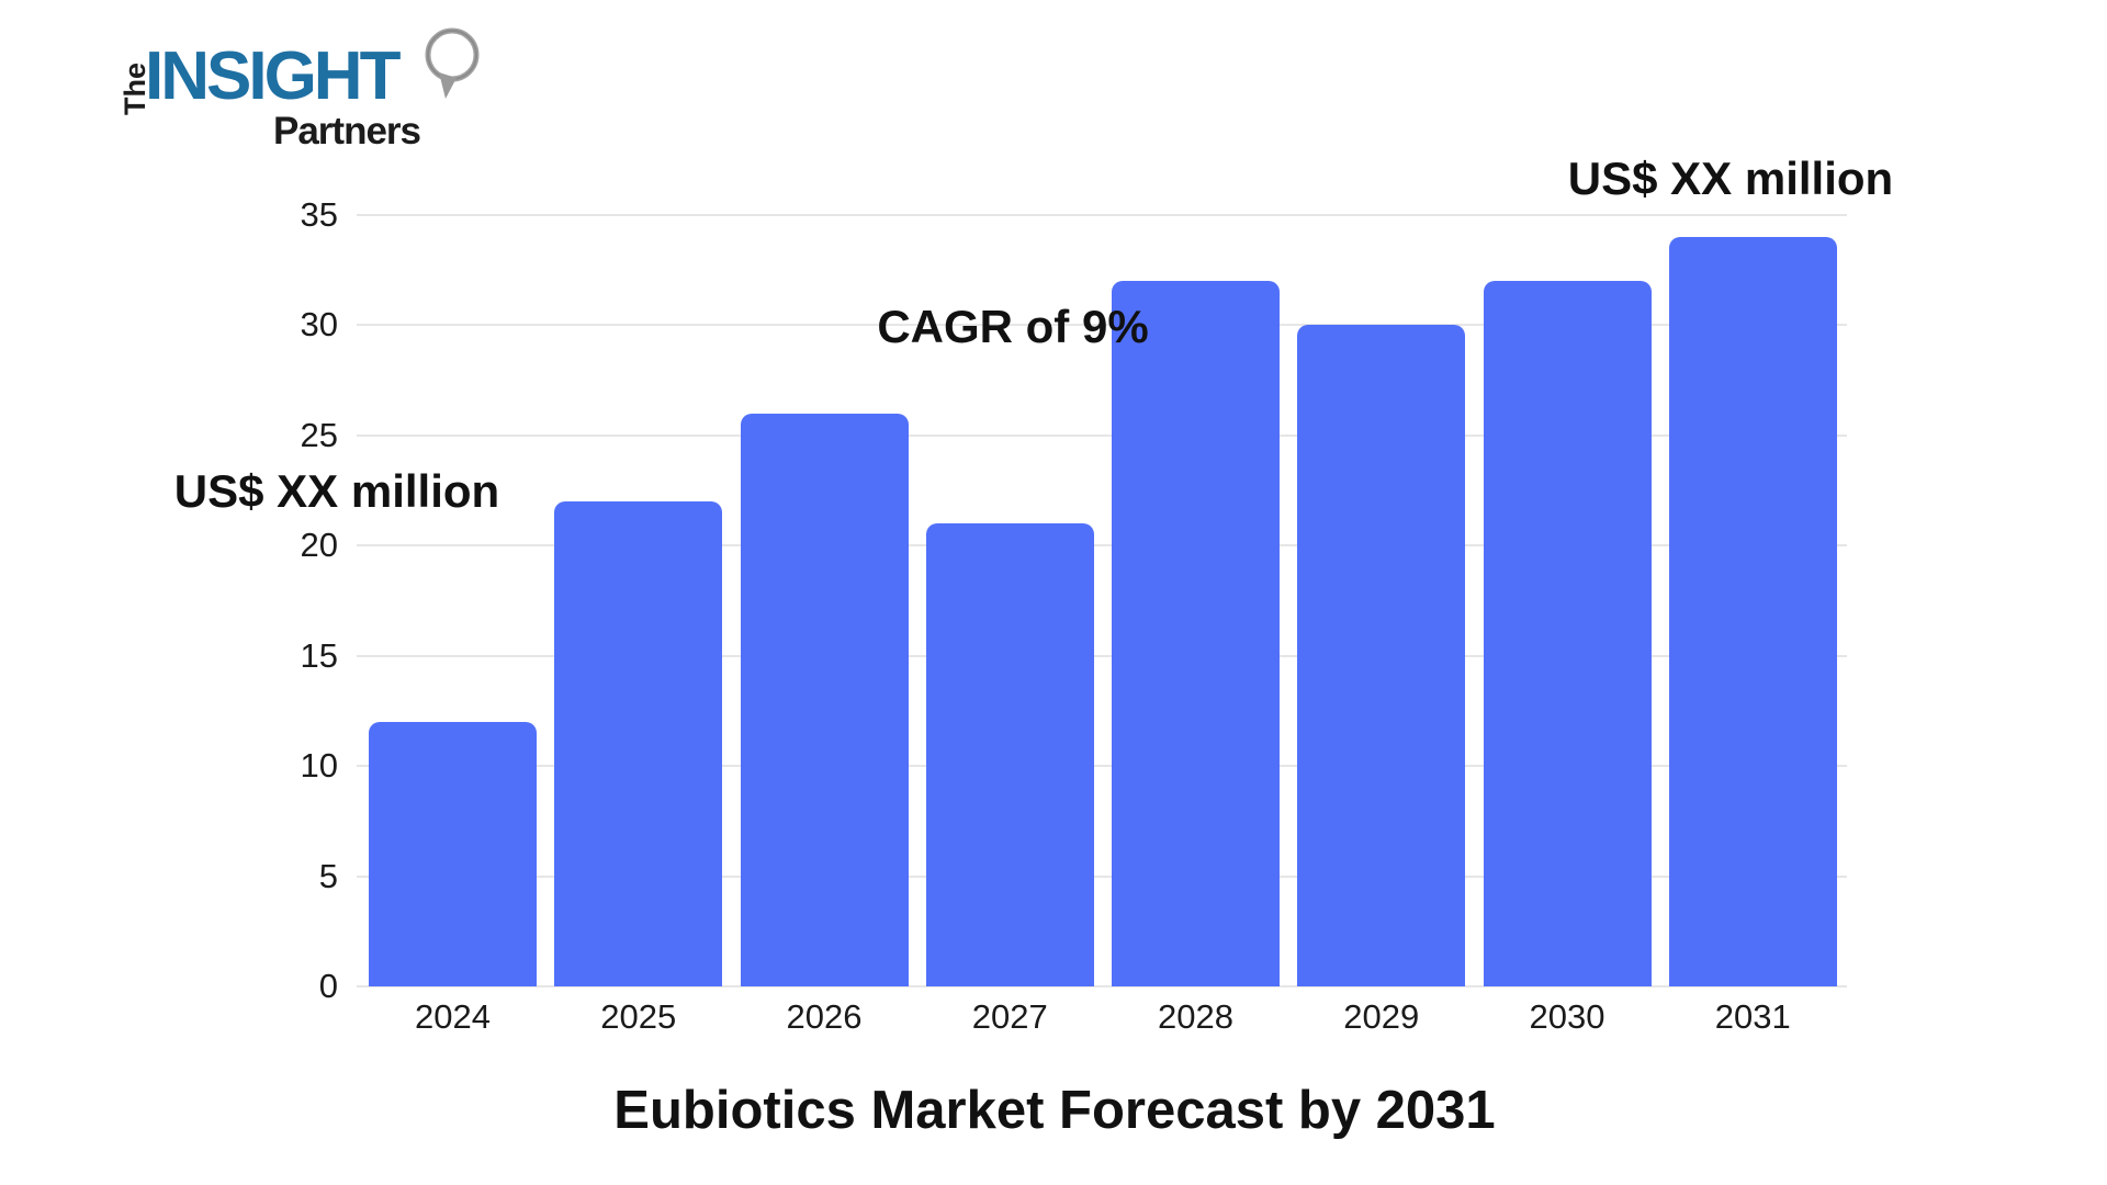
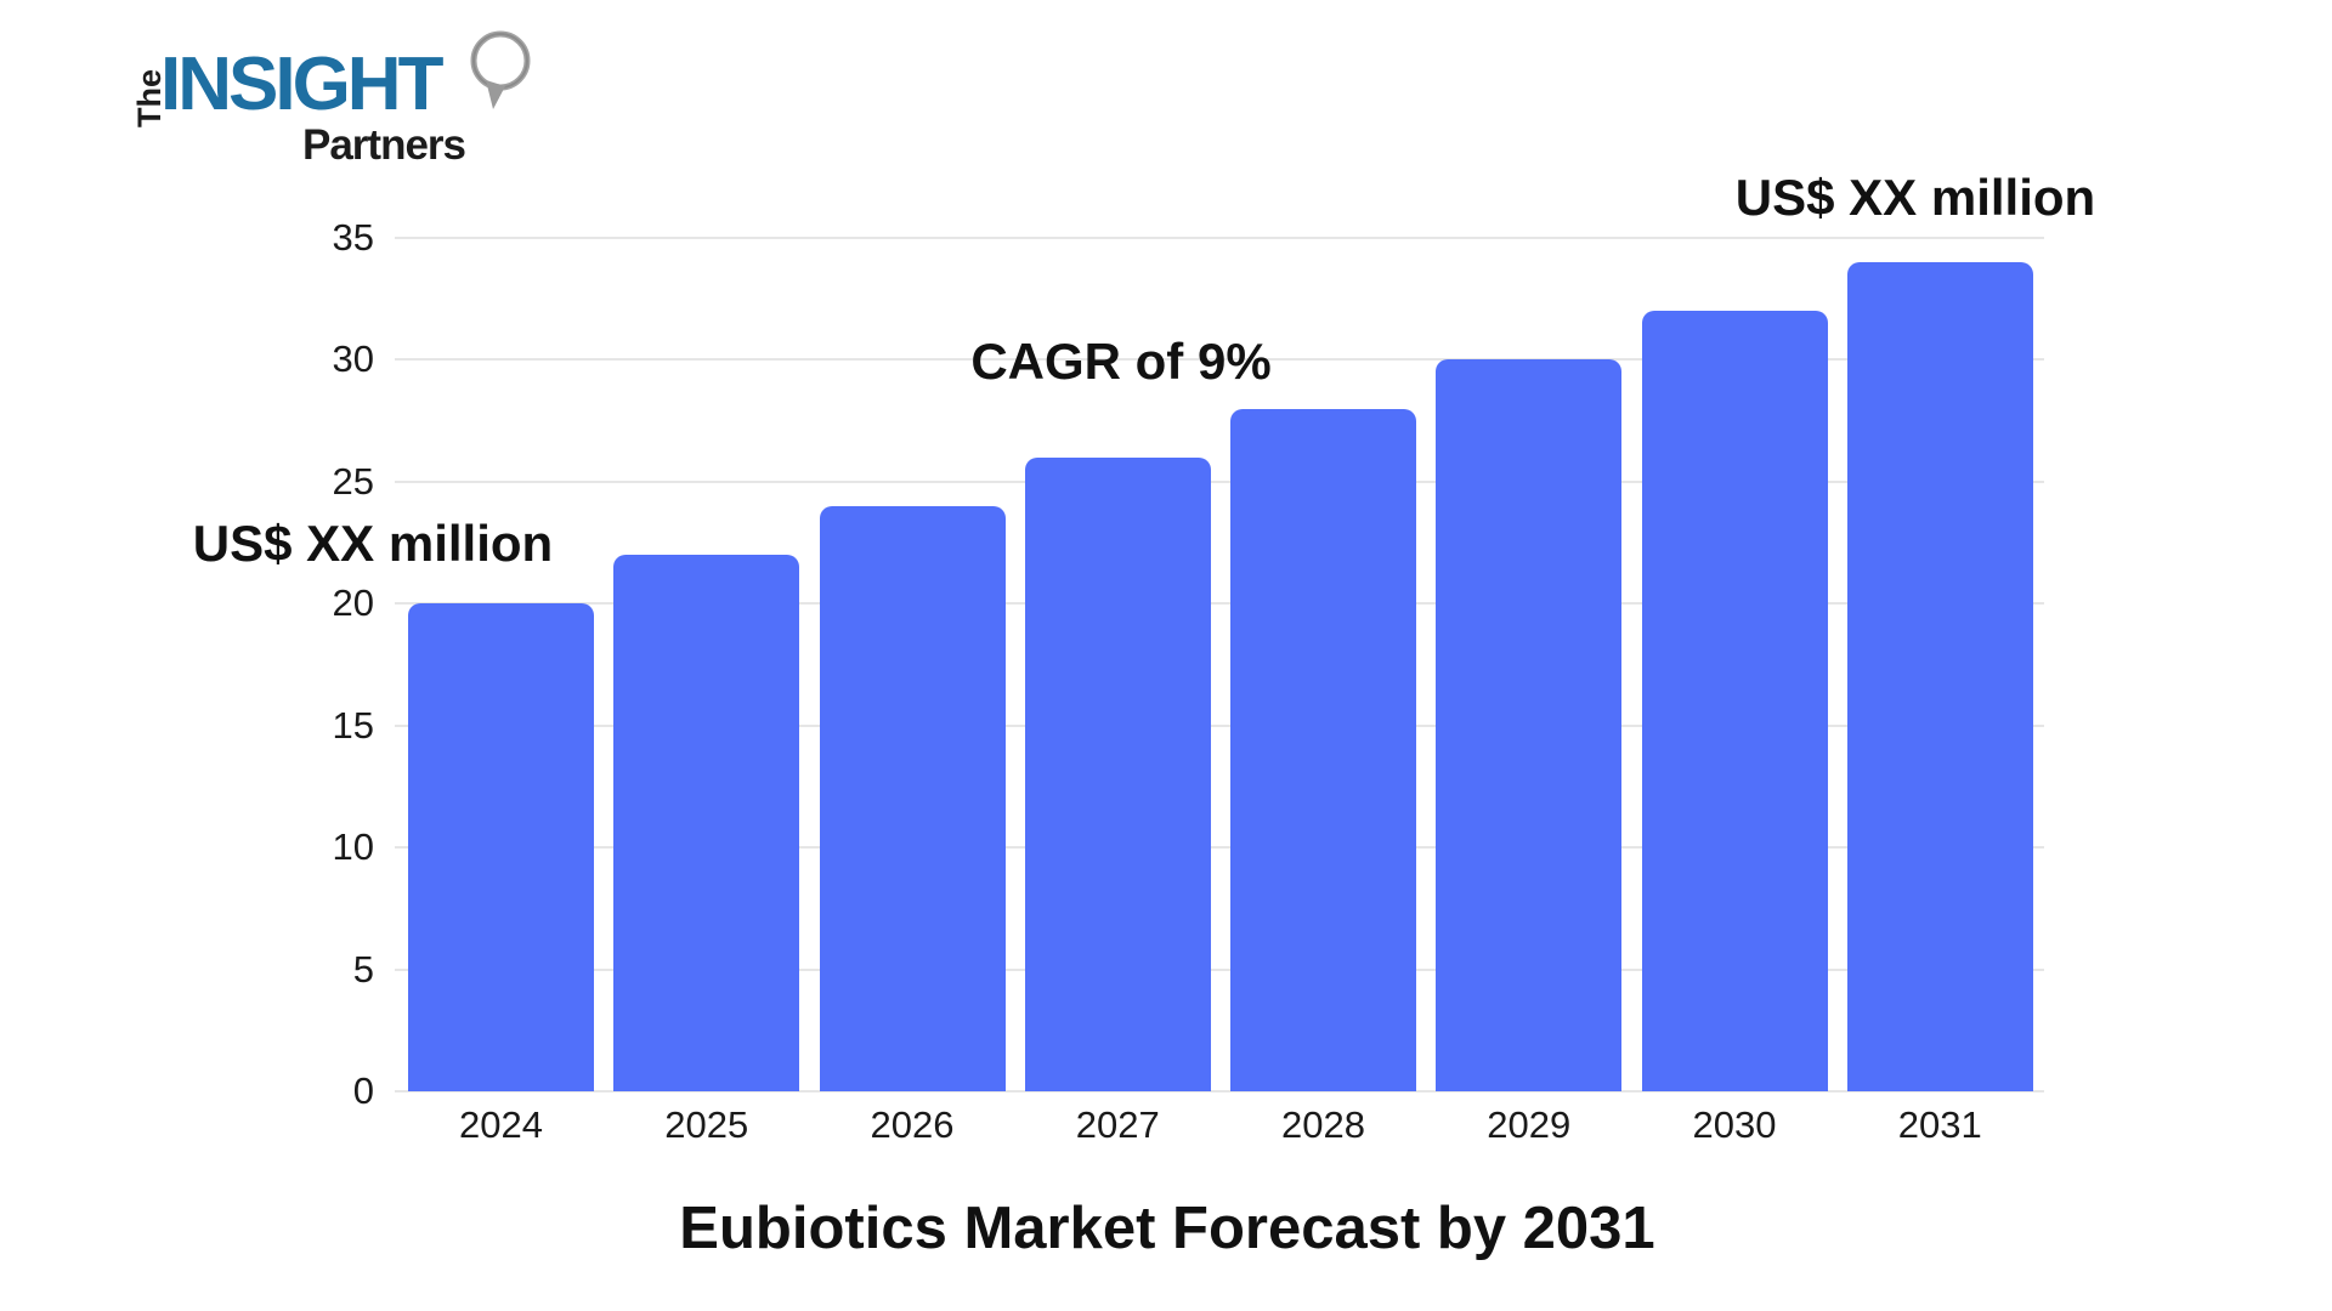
2024: 12 -> 20
2026: 26 -> 24
2027: 21 -> 26
2028: 32 -> 28
